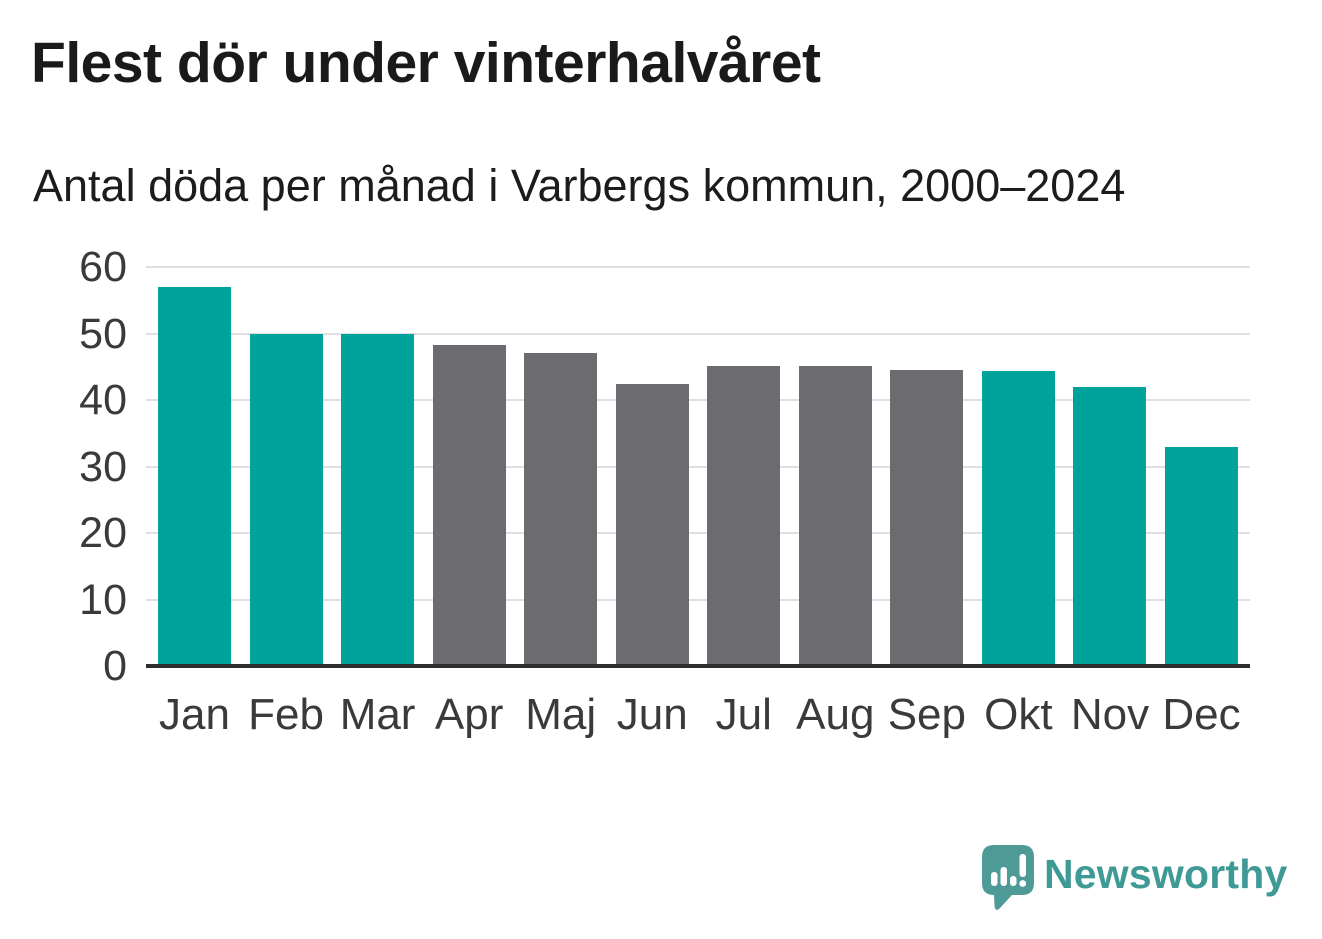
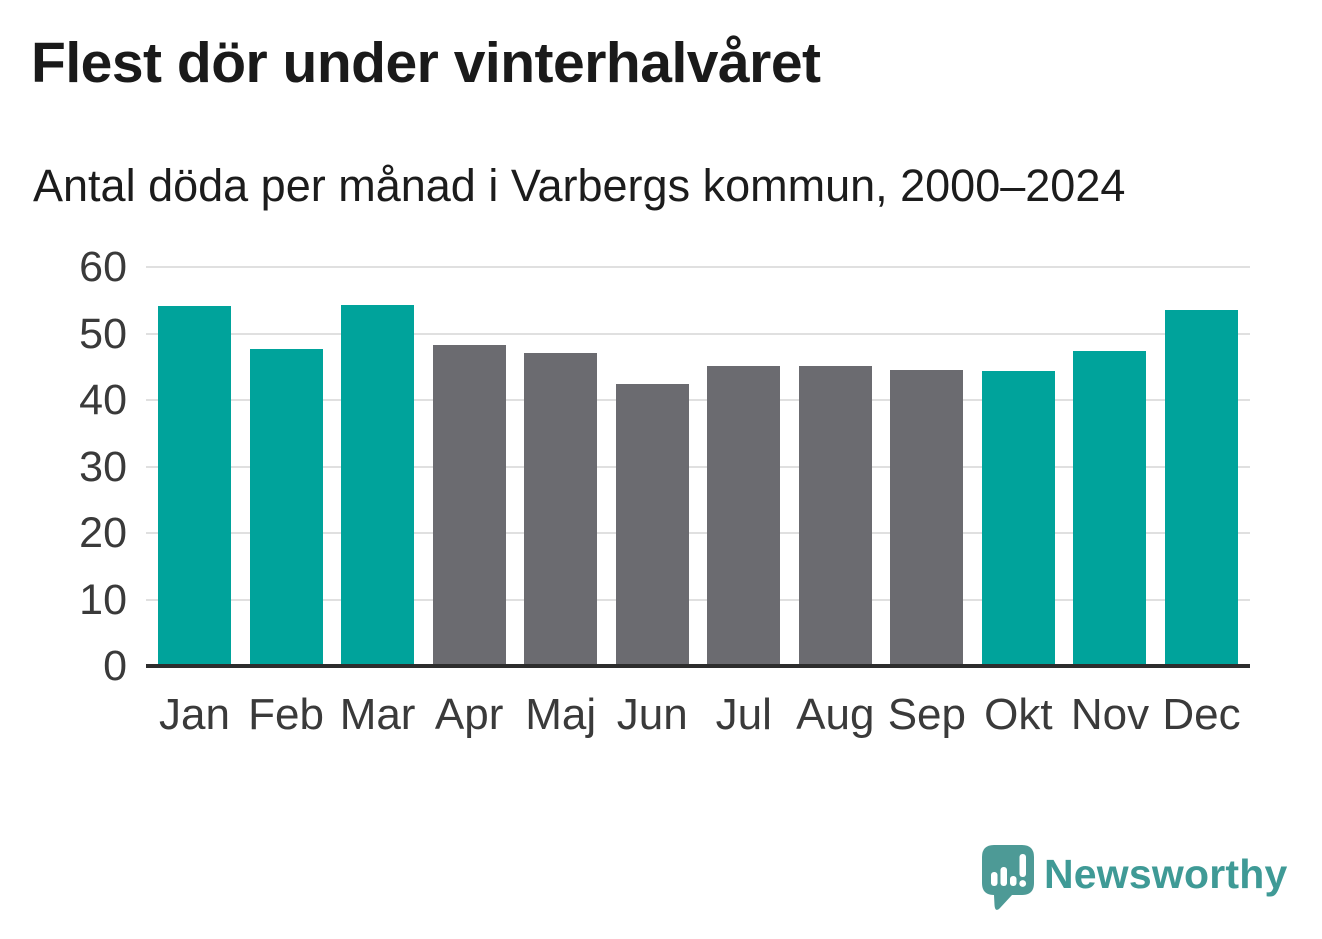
Jan: 57 -> 54
Feb: 50 -> 48
Mar: 50 -> 54
Nov: 42 -> 47
Dec: 33 -> 54
